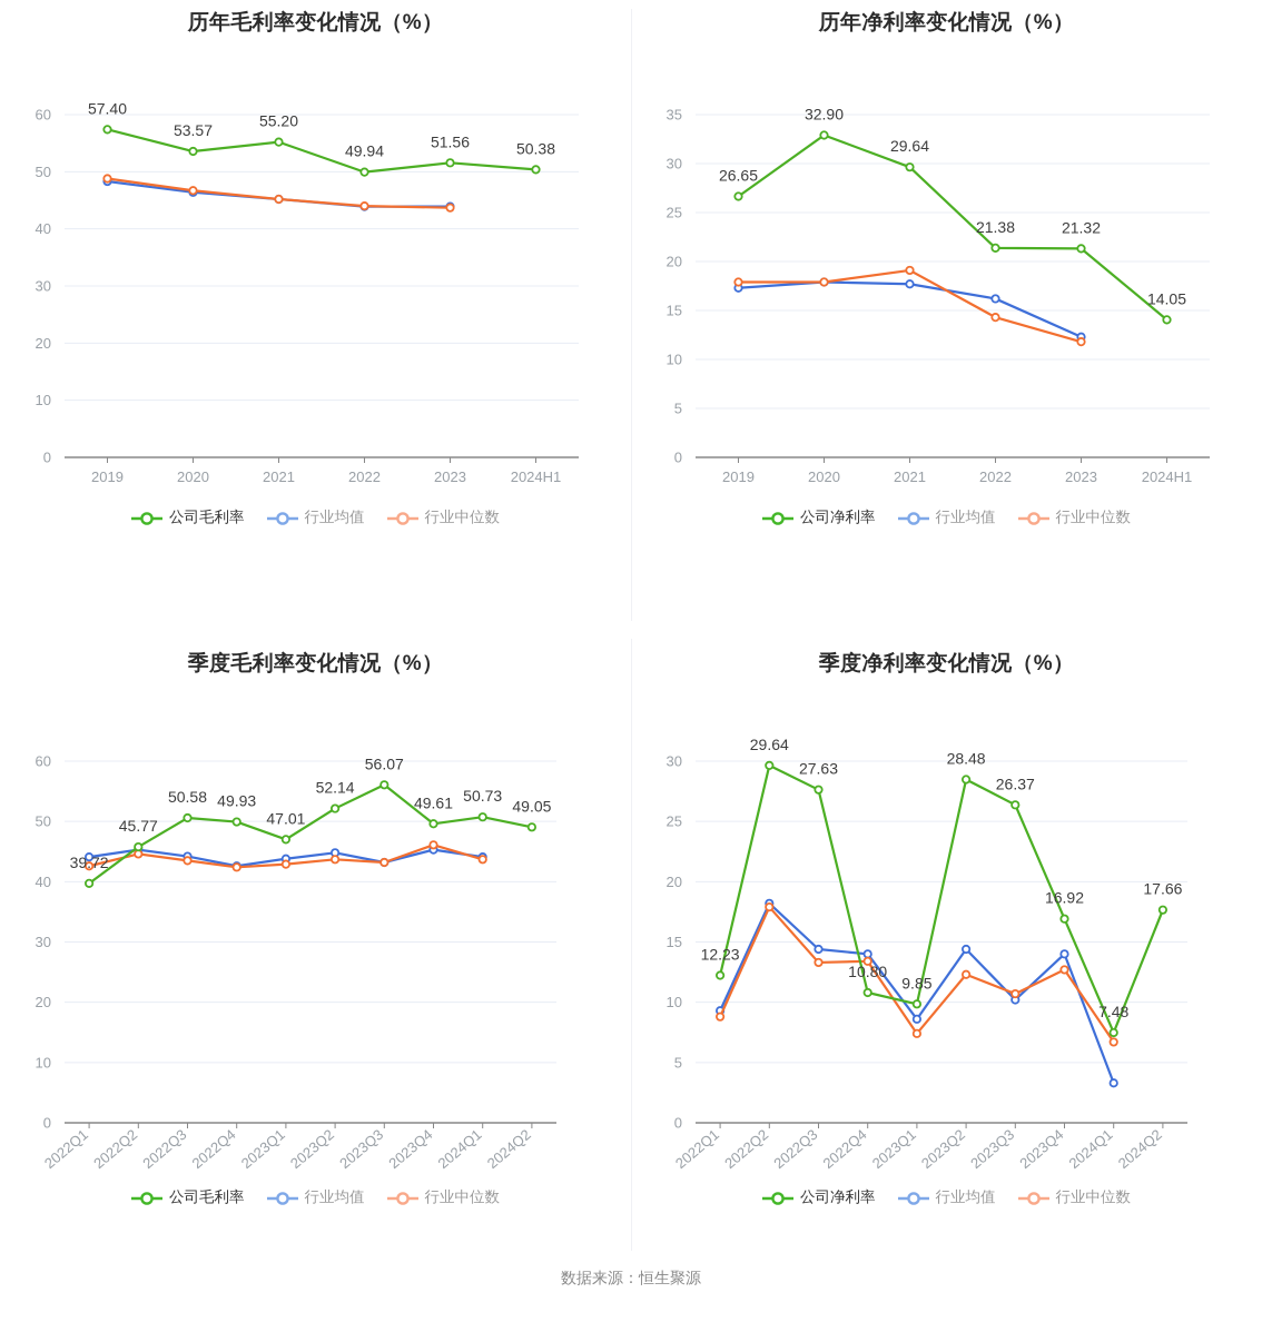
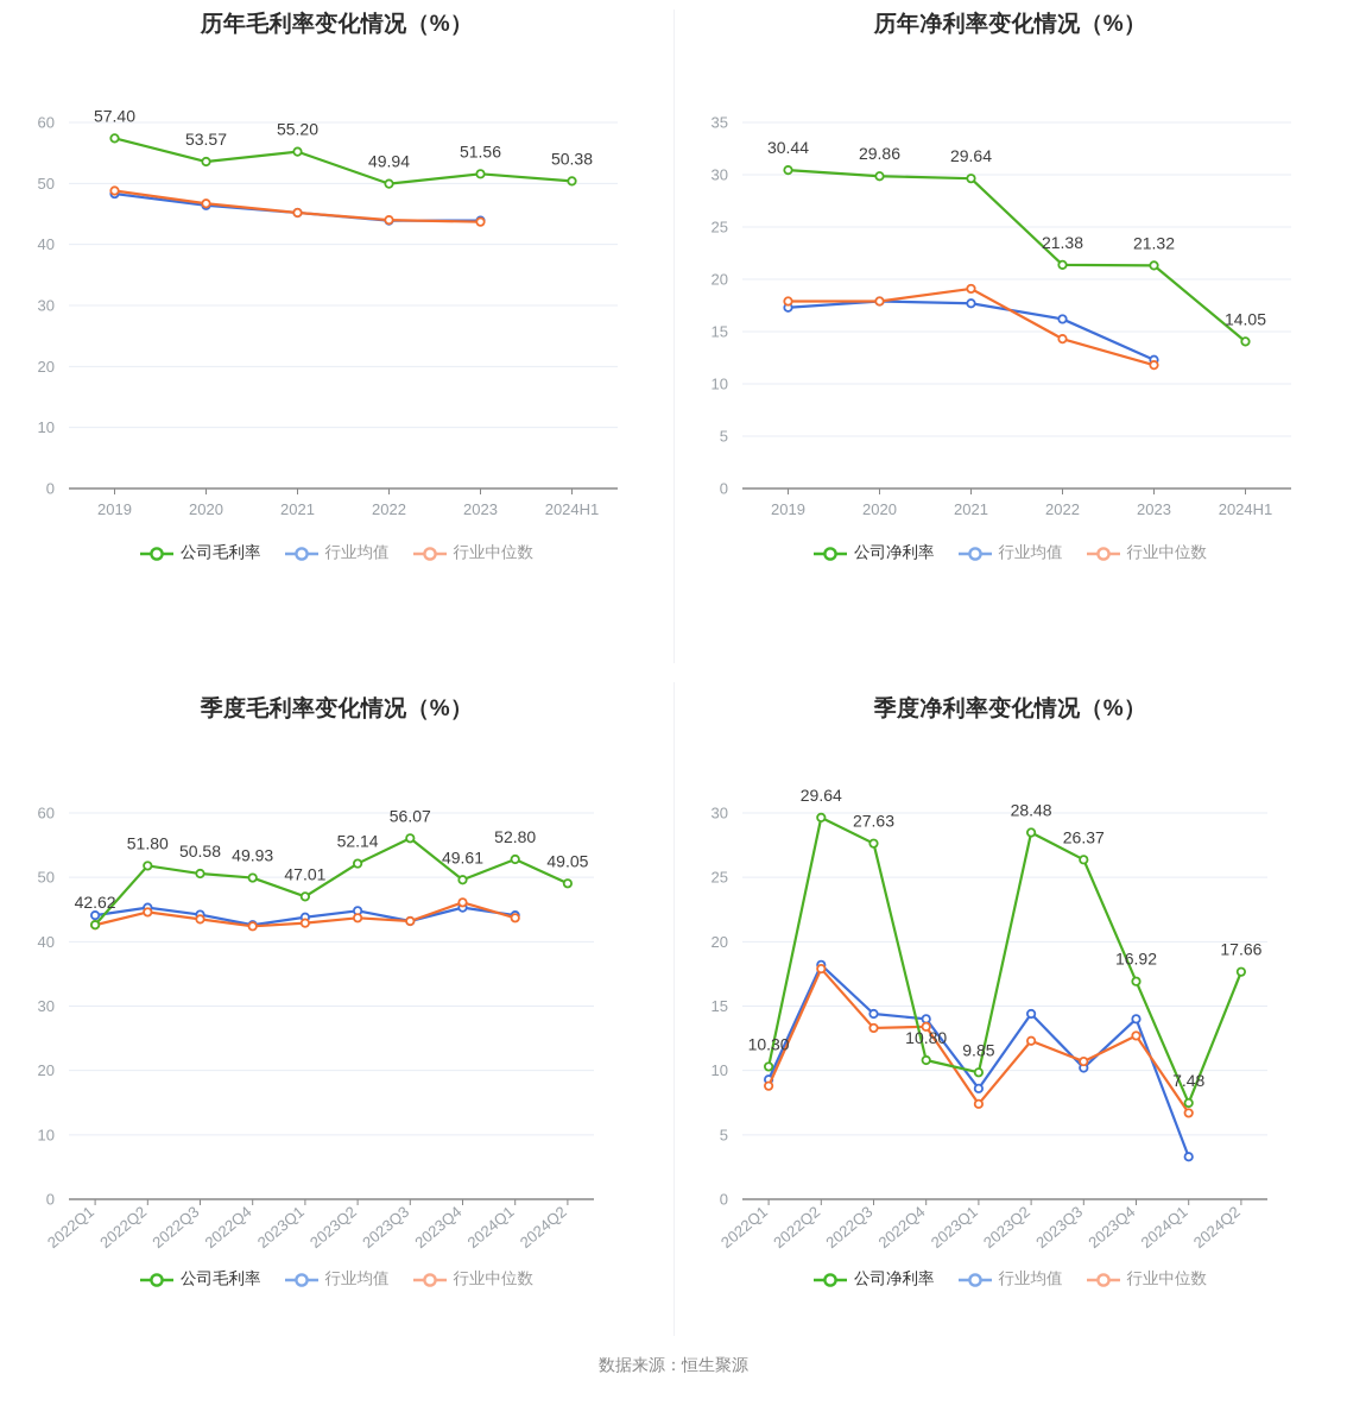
历年净利率变化情况（%）/公司净利率/2019: 26.65 -> 30.44
历年净利率变化情况（%）/公司净利率/2020: 32.90 -> 29.86
季度毛利率变化情况（%）/公司毛利率/2022Q1: 39.72 -> 42.62
季度毛利率变化情况（%）/公司毛利率/2022Q2: 45.77 -> 51.80
季度毛利率变化情况（%）/公司毛利率/2024Q1: 50.73 -> 52.80
季度净利率变化情况（%）/公司净利率/2022Q1: 12.23 -> 10.30
